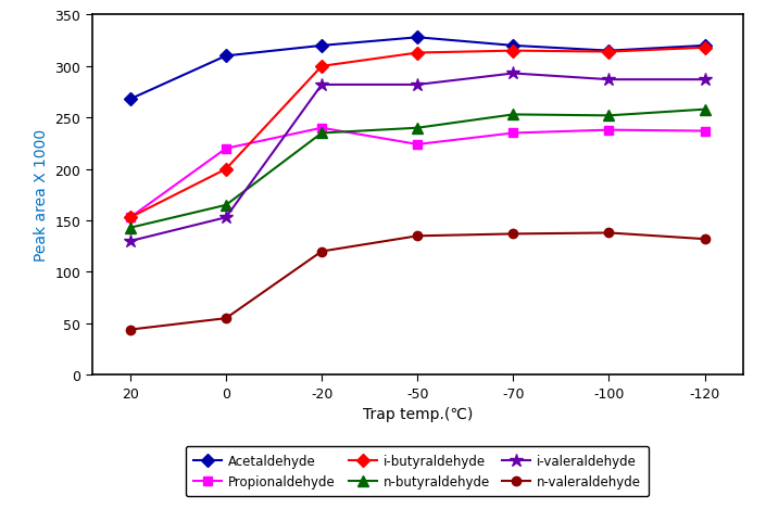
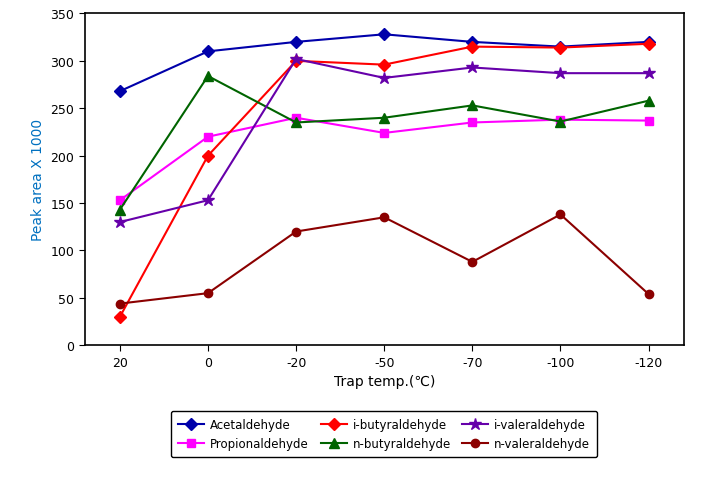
i-butyraldehyde/20: 153 -> 30
n-butyraldehyde/0: 165 -> 284
i-valeraldehyde/-20: 282 -> 302
i-butyraldehyde/-50: 313 -> 296
n-valeraldehyde/-70: 137 -> 88
n-butyraldehyde/-100: 252 -> 236
n-valeraldehyde/-120: 132 -> 54
